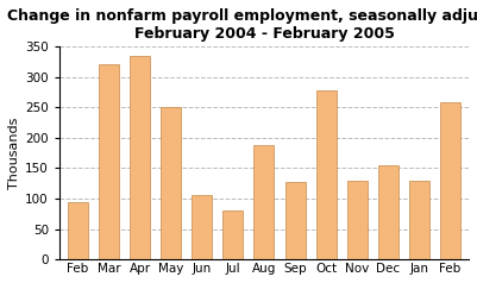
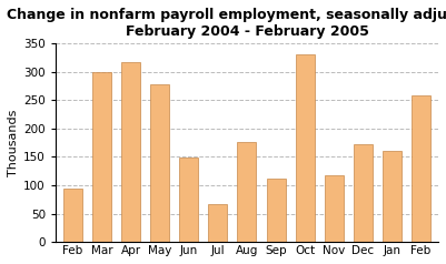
Mar: 320 -> 300
Apr: 335 -> 316
May: 250 -> 278
Jun: 105 -> 148
Jul: 80 -> 66
Aug: 188 -> 176
Sep: 128 -> 112
Oct: 278 -> 330
Nov: 130 -> 118
Dec: 155 -> 172
Jan: 130 -> 160
